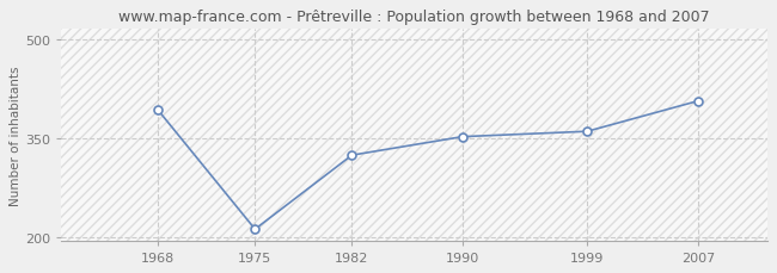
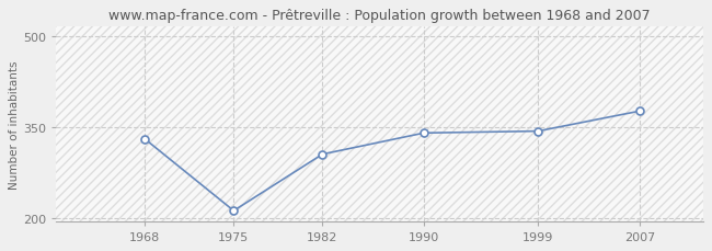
1968: 392 -> 330
1982: 324 -> 305
1990: 352 -> 340
1999: 360 -> 343
2007: 406 -> 376
